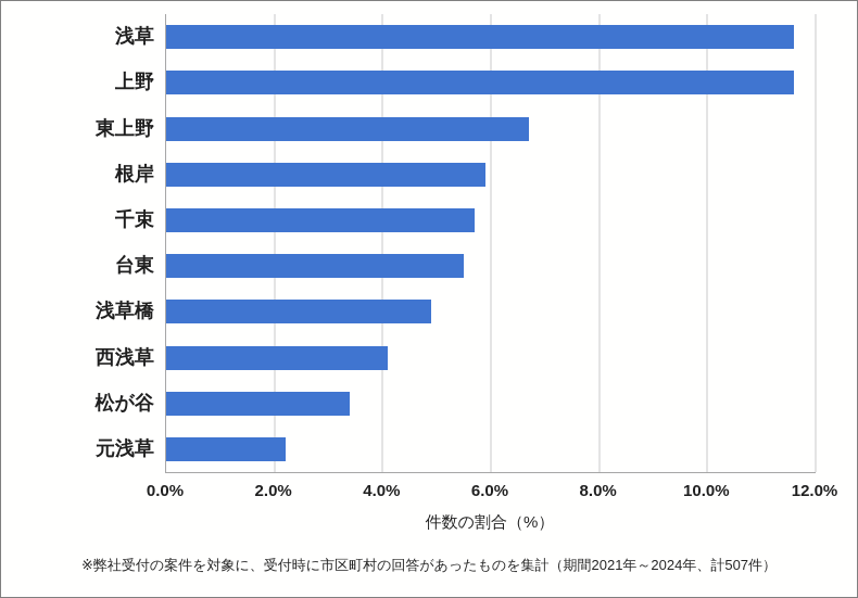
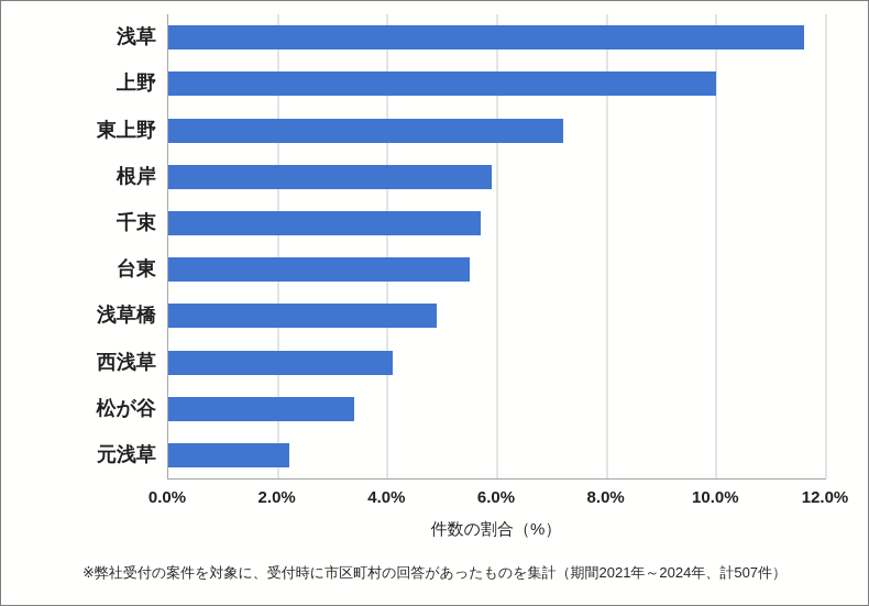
上野: 11.6% -> 10.0%
東上野: 6.7% -> 7.2%
